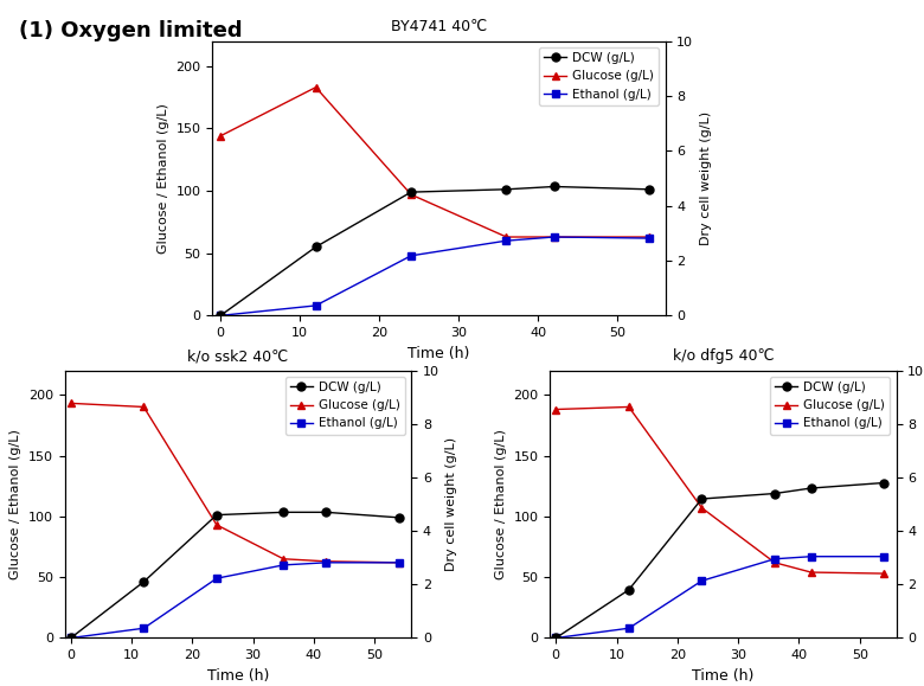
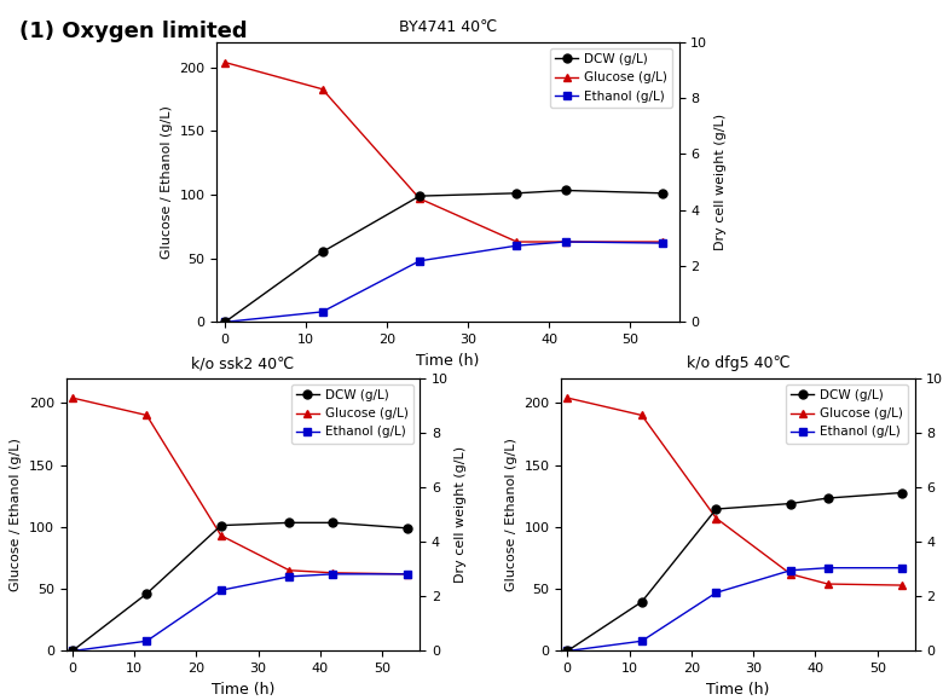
BY4741 40℃/Glucose (g/L)/0: 144 -> 204
k/o ssk2 40℃/Glucose (g/L)/0: 193 -> 204
k/o dfg5 40℃/Glucose (g/L)/0: 188 -> 204
